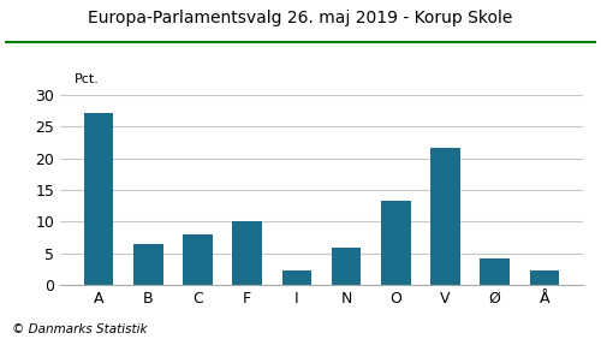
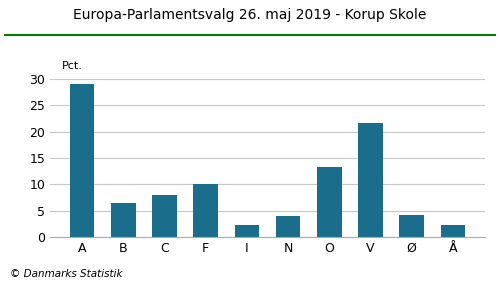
A: 27.2 -> 29.0
N: 5.8 -> 4.0
